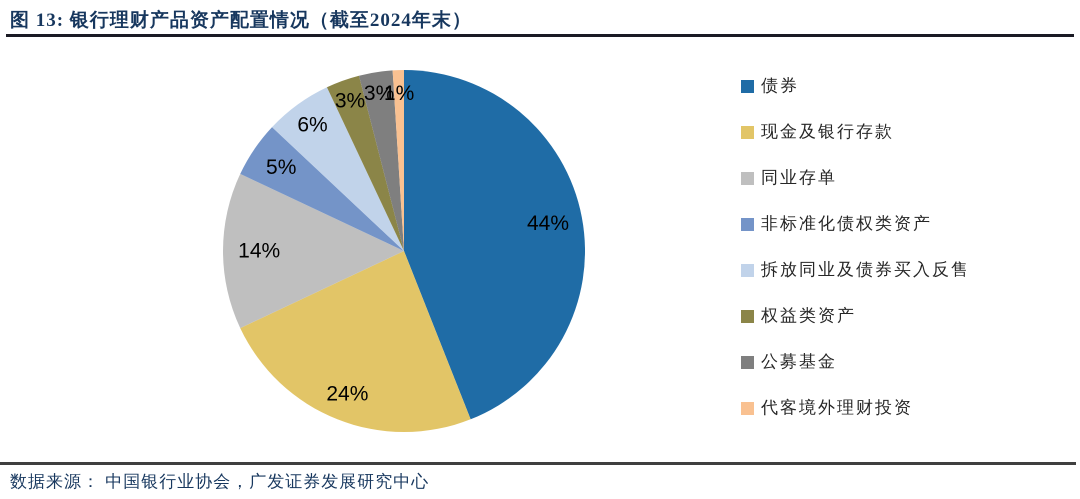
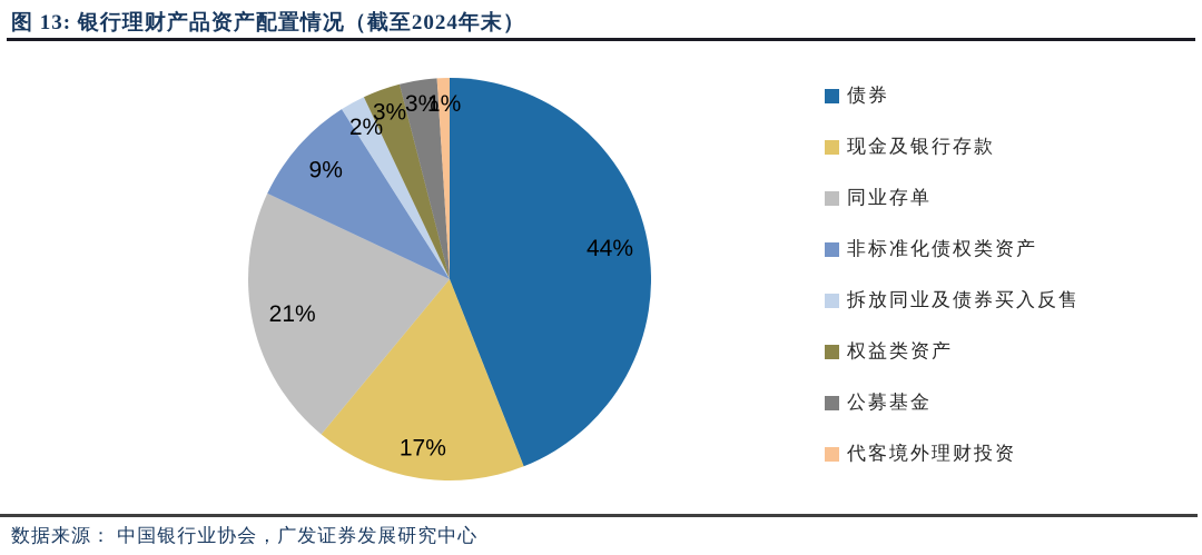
现金及银行存款: 24% -> 17%
同业存单: 14% -> 21%
非标准化债权类资产: 5% -> 9%
拆放同业及债券买入反售: 6% -> 2%
